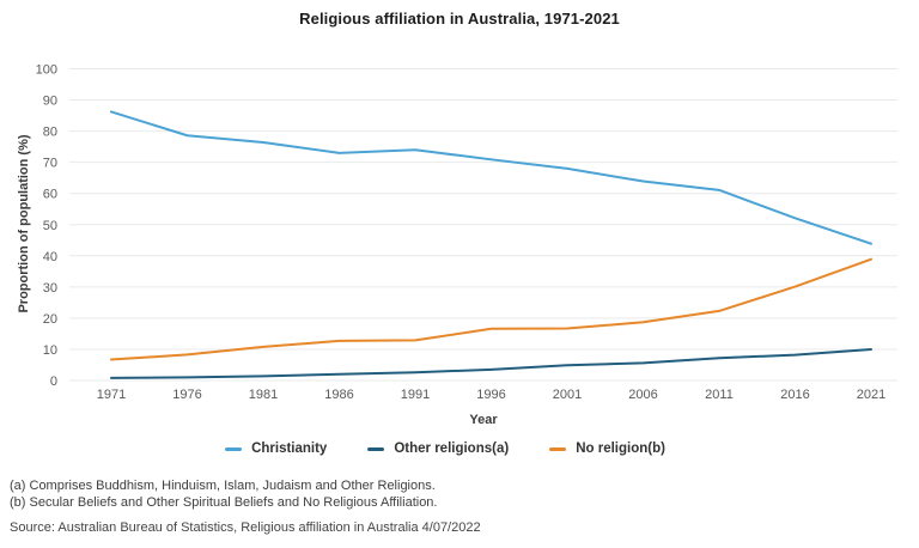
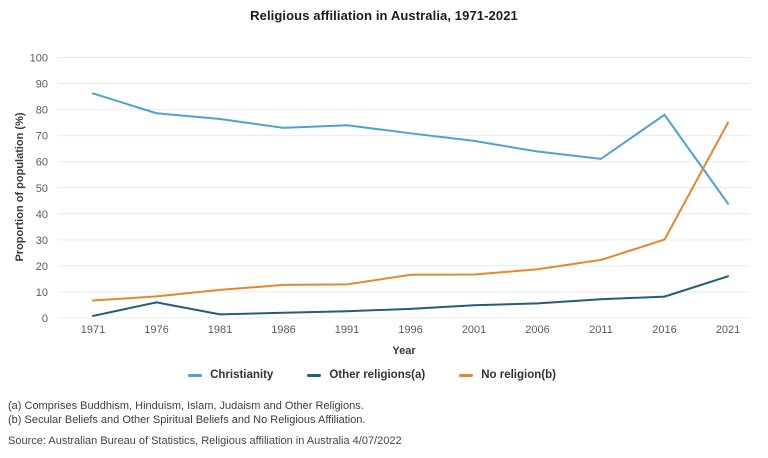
Other religions(a)/1976: 1 -> 6
Christianity/2016: 52 -> 78
Other religions(a)/2021: 10 -> 16
No religion(b)/2021: 39 -> 75
